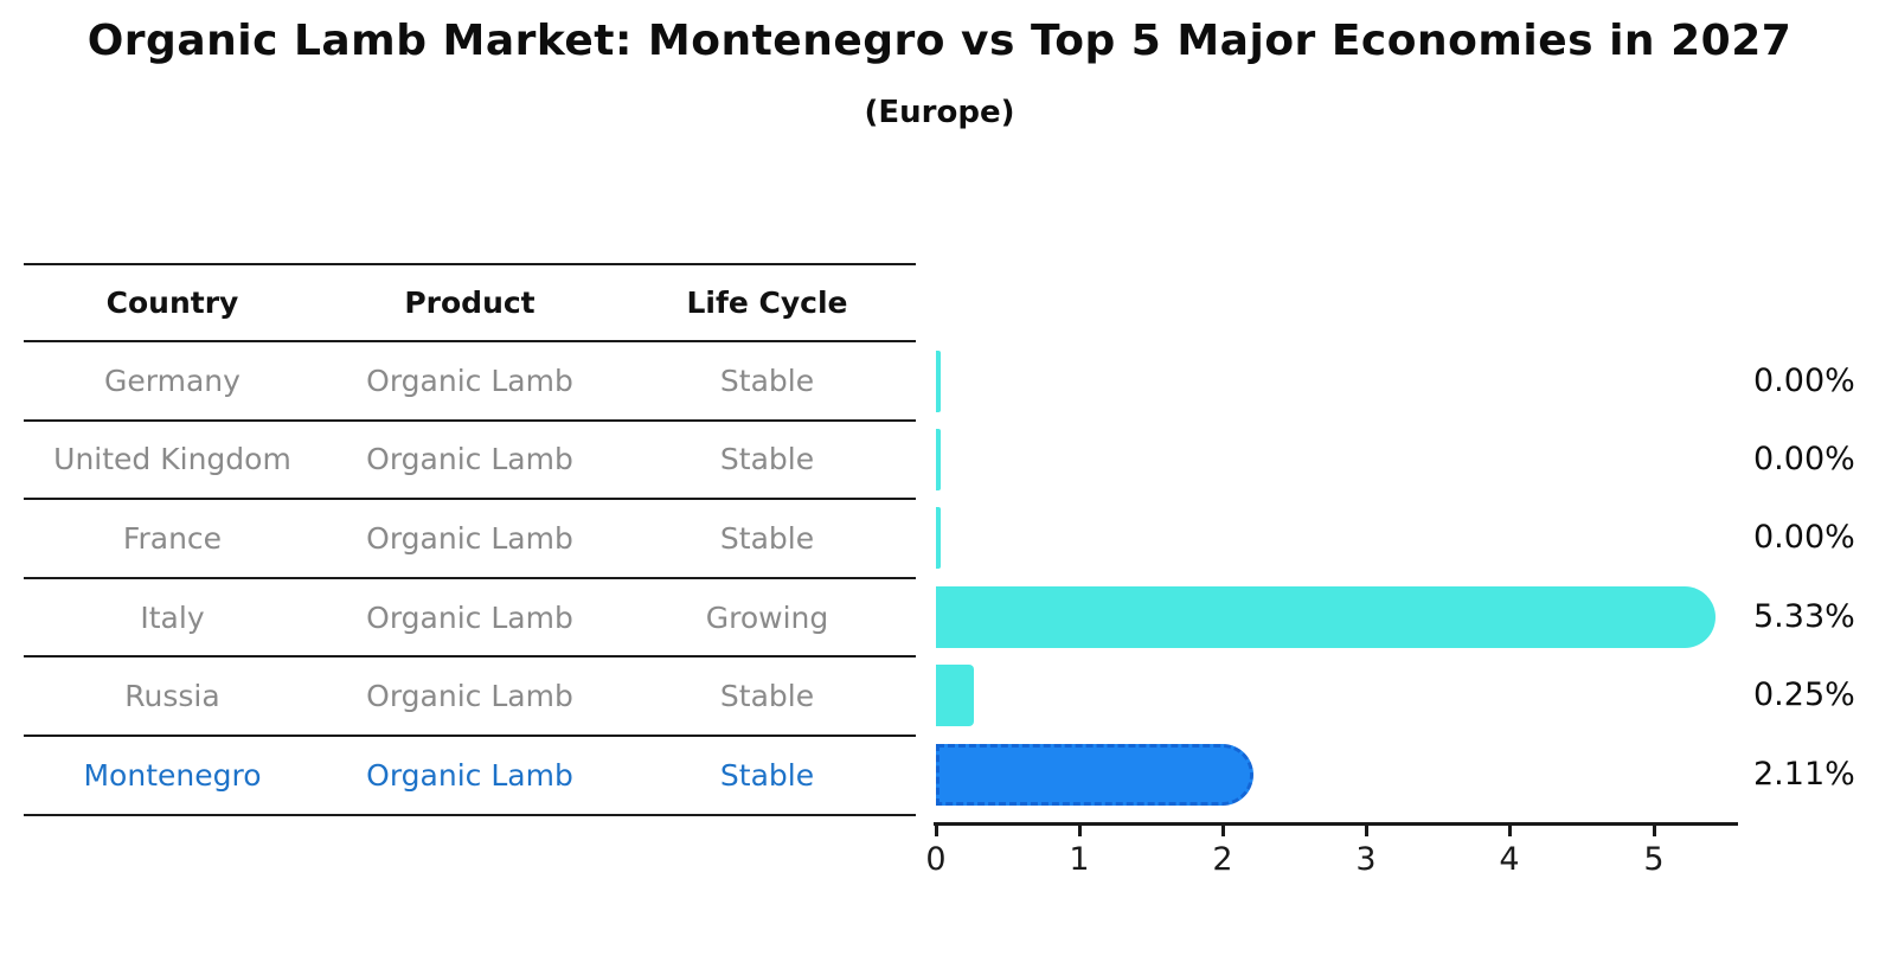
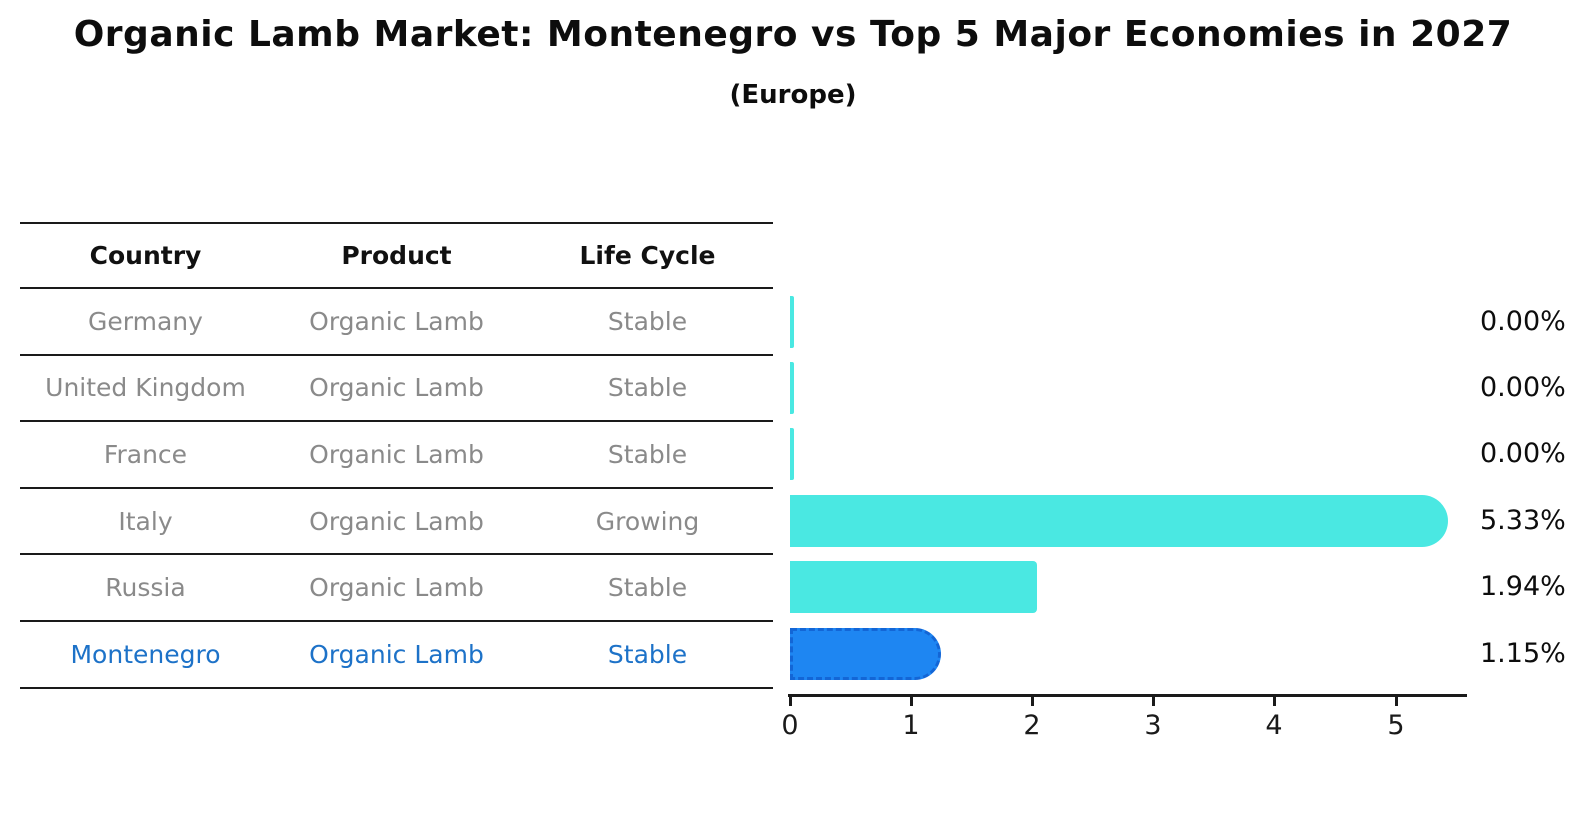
Russia: 0.25% -> 1.94%
Montenegro: 2.11% -> 1.15%
